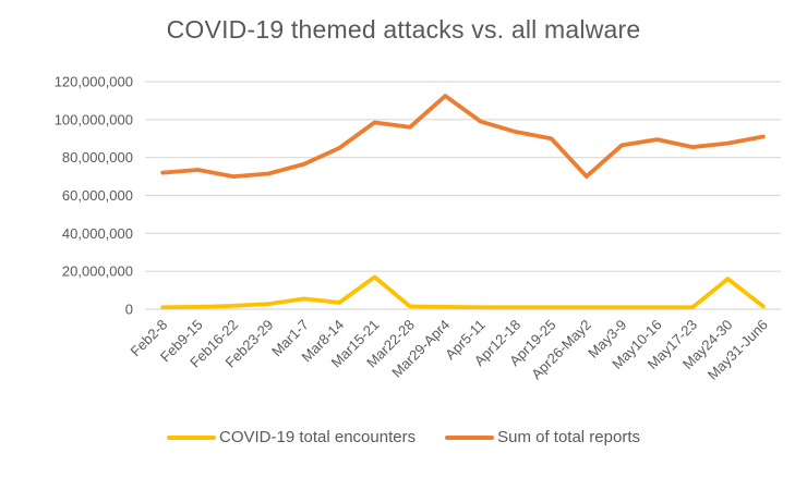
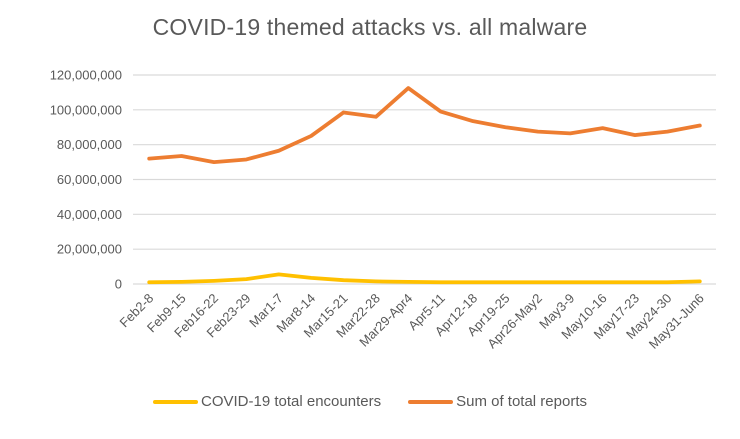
COVID-19 total encounters/Mar15-21: 17000000 -> 2000000
Sum of total reports/Apr26-May2: 70000000 -> 88000000
COVID-19 total encounters/May24-30: 16000000 -> 1000000
